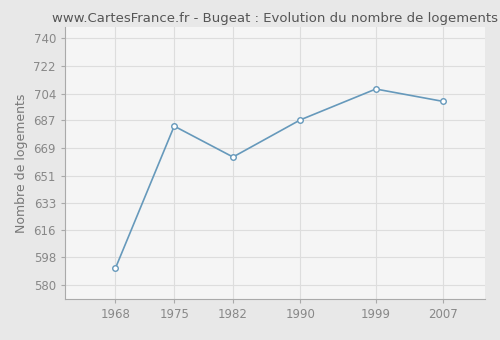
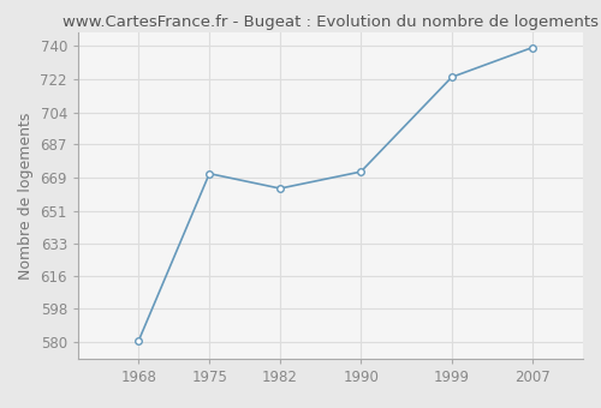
1968: 591 -> 581
1975: 683 -> 671
1990: 687 -> 672
1999: 707 -> 723
2007: 699 -> 739
